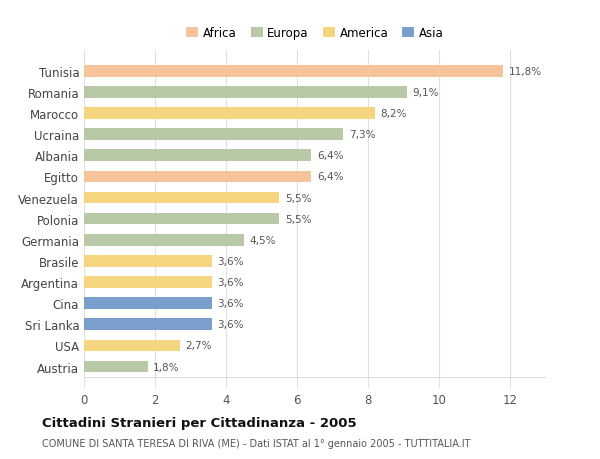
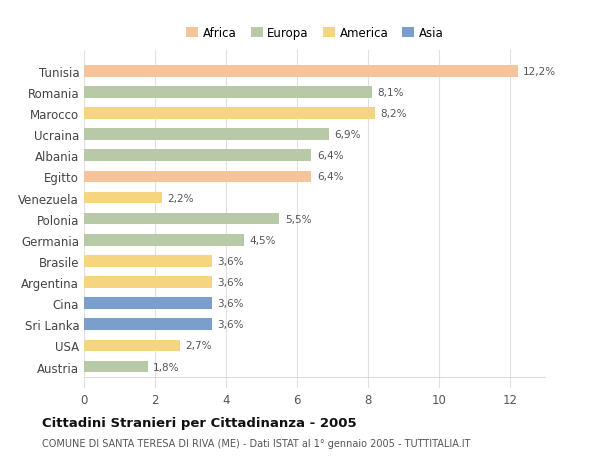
Tunisia: 11,8% -> 12,2%
Romania: 9,1% -> 8,1%
Ucraina: 7,3% -> 6,9%
Venezuela: 5,5% -> 2,2%
